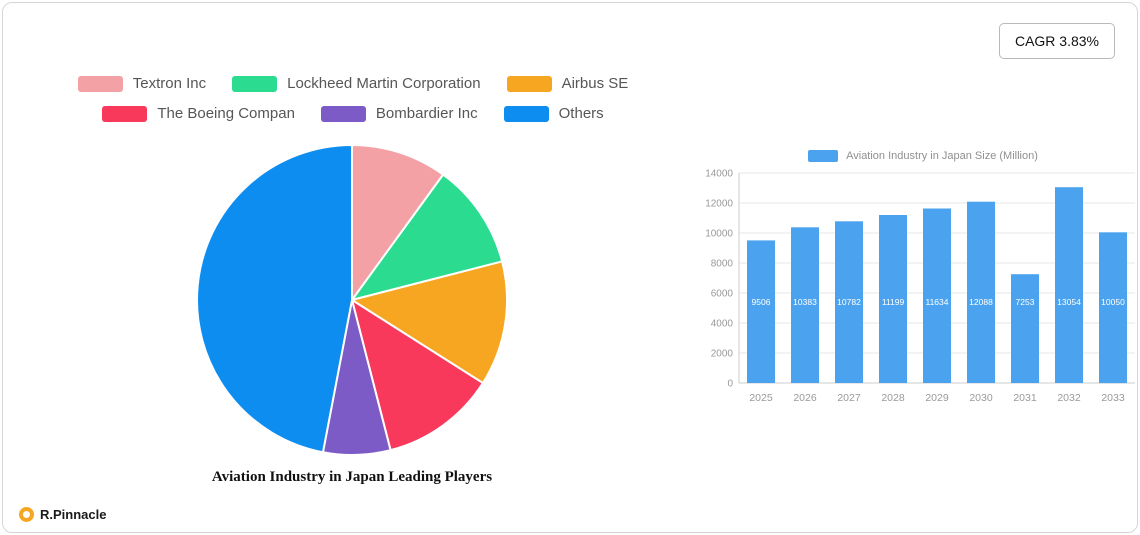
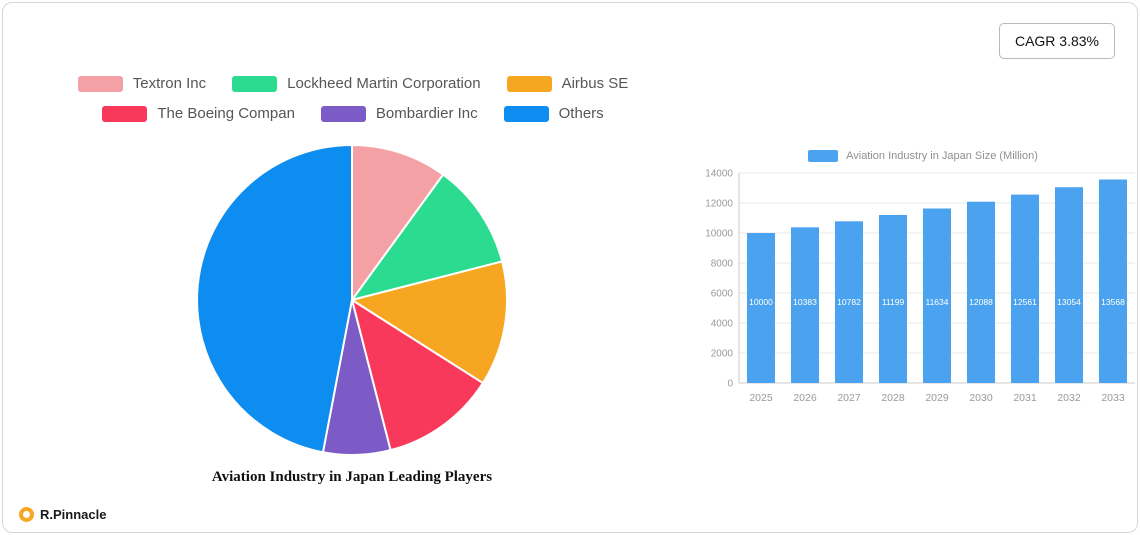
Aviation Industry in Japan Size (Million)/2025: 9506 -> 10000
Aviation Industry in Japan Size (Million)/2031: 7253 -> 12561
Aviation Industry in Japan Size (Million)/2033: 10050 -> 13568
